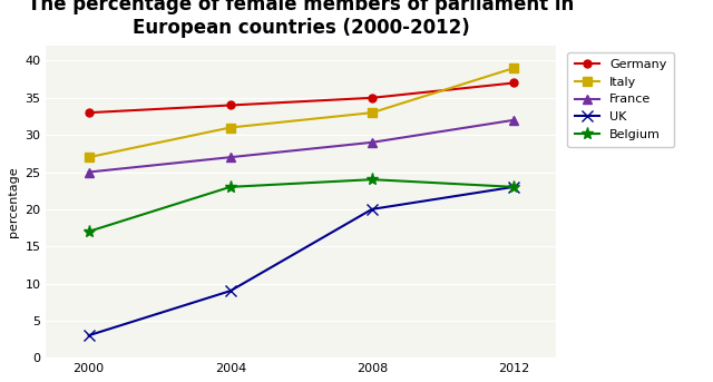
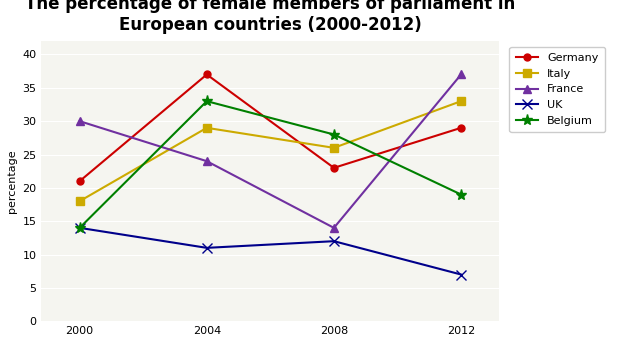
Germany/2000: 33 -> 21
Italy/2000: 27 -> 18
France/2000: 25 -> 30
UK/2000: 3 -> 14
Belgium/2000: 17 -> 14
Germany/2004: 34 -> 37
Italy/2004: 31 -> 29
France/2004: 27 -> 24
UK/2004: 9 -> 11
Belgium/2004: 23 -> 33
Germany/2008: 35 -> 23
Italy/2008: 33 -> 26
France/2008: 29 -> 14
UK/2008: 20 -> 12
Belgium/2008: 24 -> 28
Germany/2012: 37 -> 29
Italy/2012: 39 -> 33
France/2012: 32 -> 37
UK/2012: 23 -> 7
Belgium/2012: 23 -> 19
